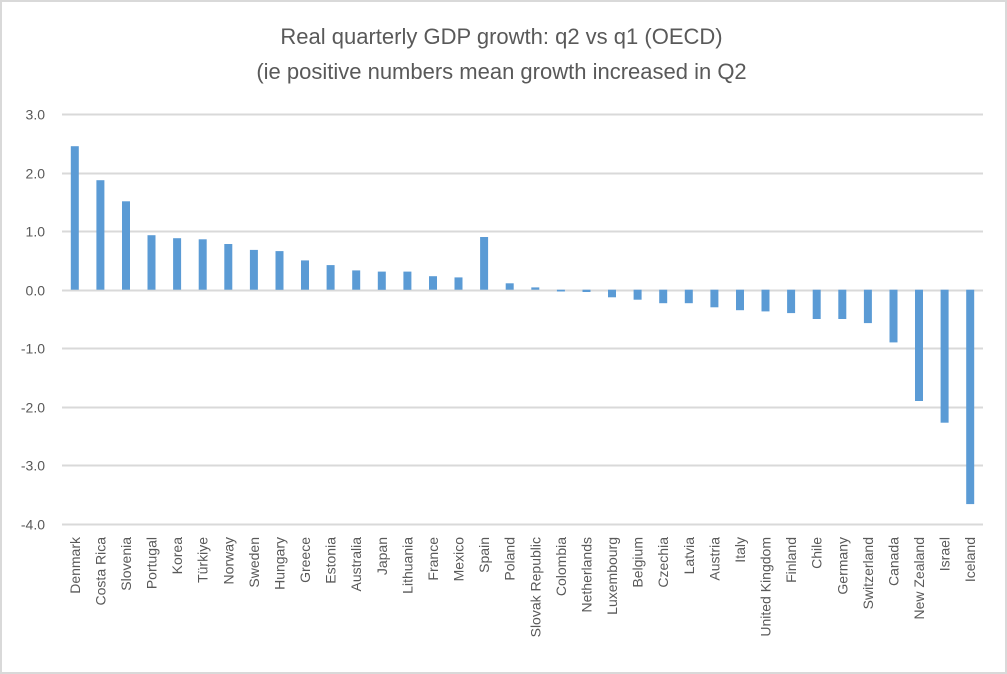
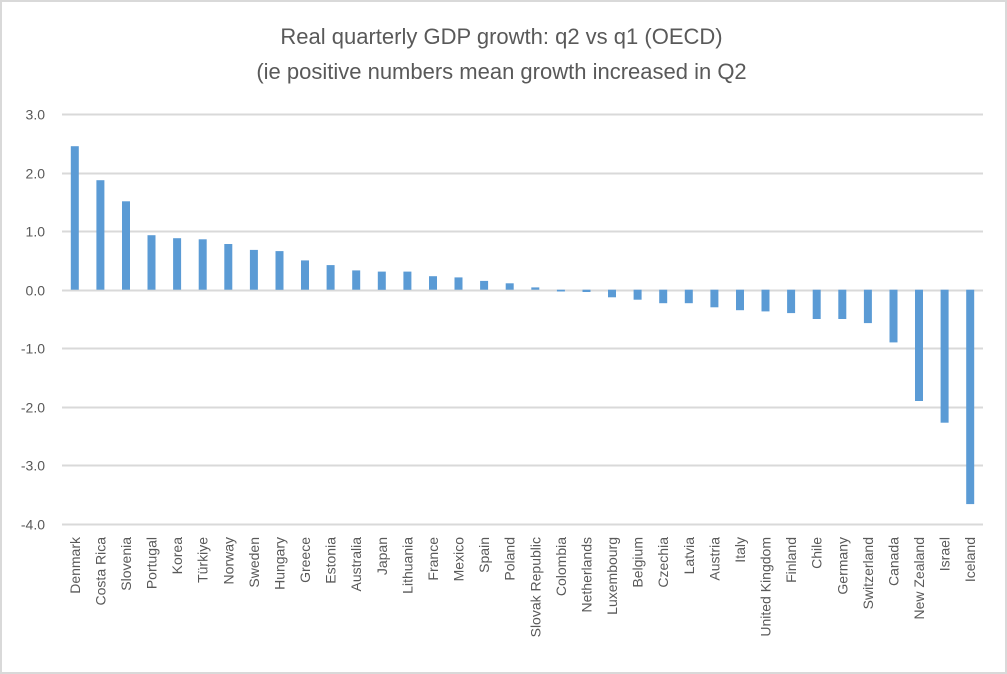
Spain: 0.9 -> 0.1
